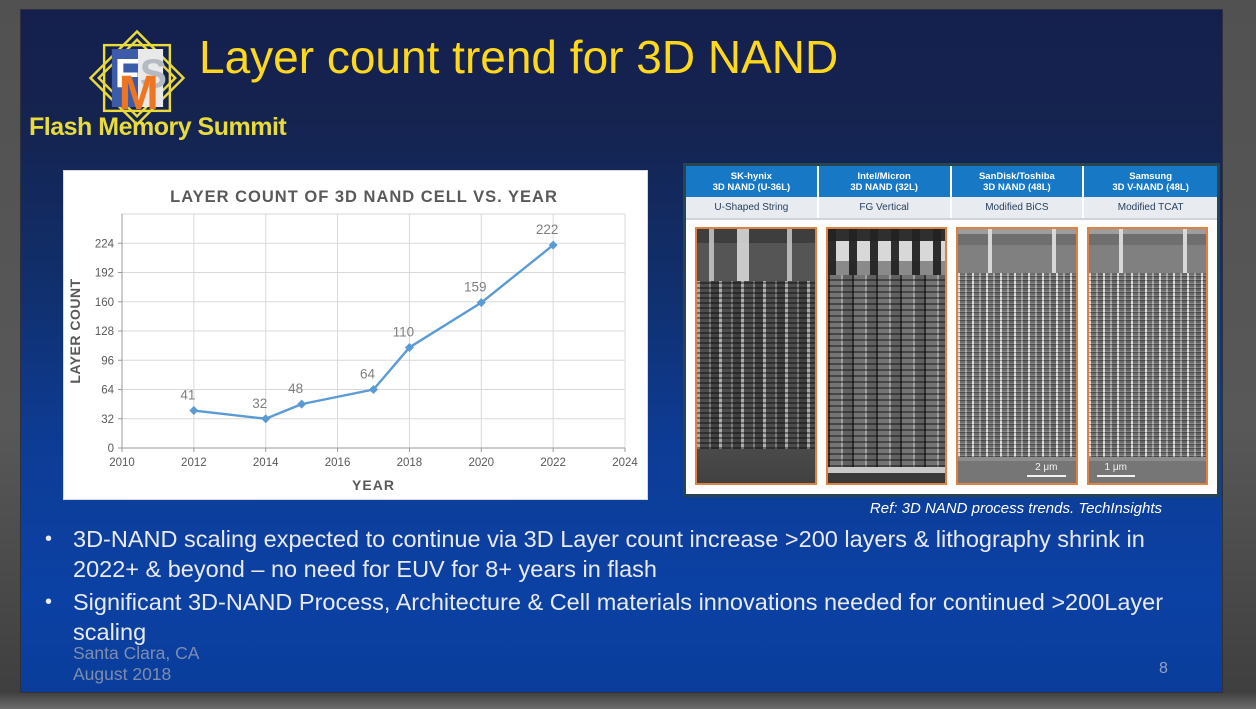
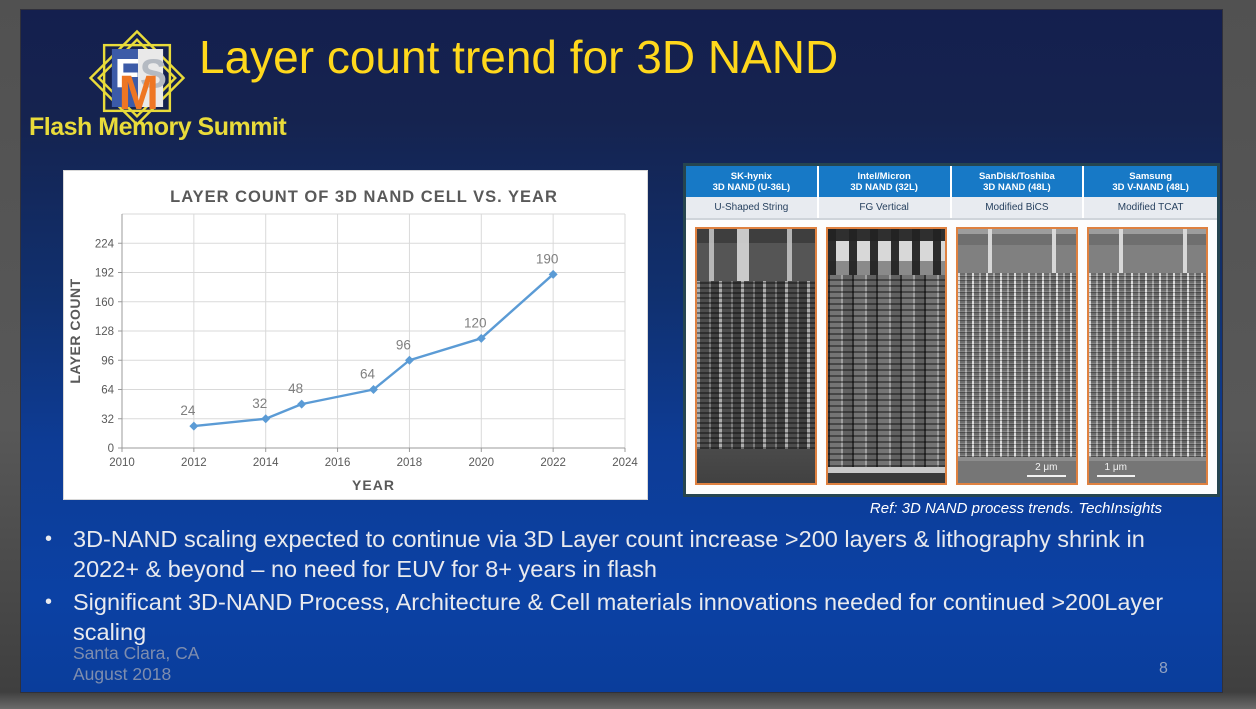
2012: 41 -> 24
2018: 110 -> 96
2020: 159 -> 120
2022: 222 -> 190
